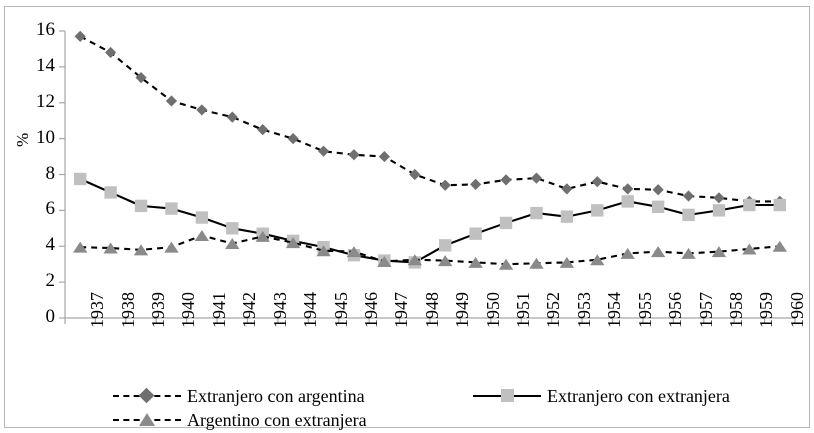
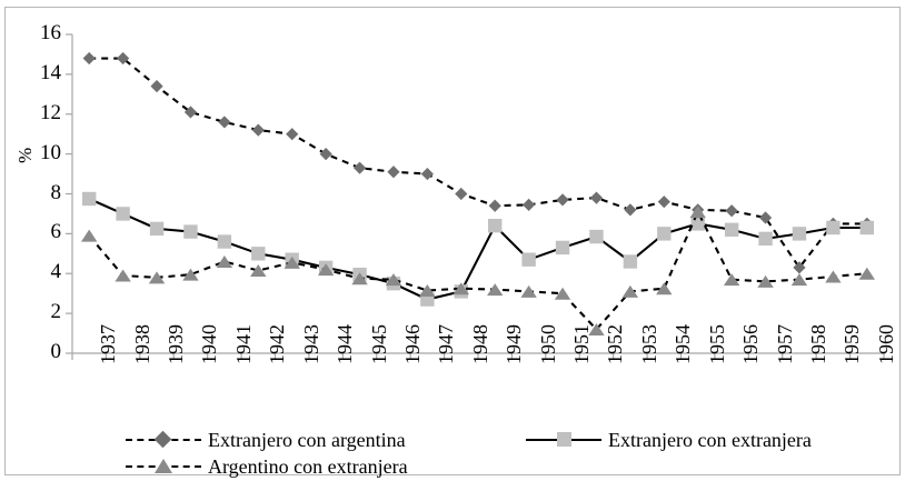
Extranjero con argentina/1937: 15.7 -> 14.8
Argentino con extranjera/1937: 4.0 -> 5.9
Extranjero con argentina/1943: 10.5 -> 11.0
Extranjero con extranjera/1947: 3.2 -> 2.7
Extranjero con extranjera/1949: 4.0 -> 6.4
Argentino con extranjera/1952: 3.0 -> 1.2
Extranjero con extranjera/1953: 5.7 -> 4.6
Argentino con extranjera/1955: 3.6 -> 7.1
Extranjero con argentina/1958: 6.7 -> 4.3
